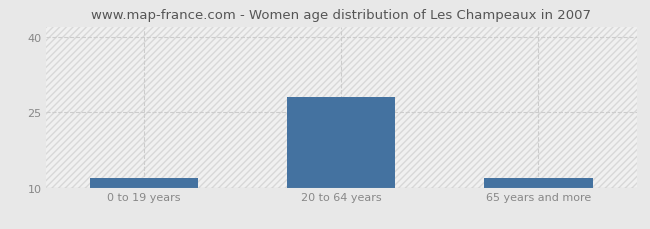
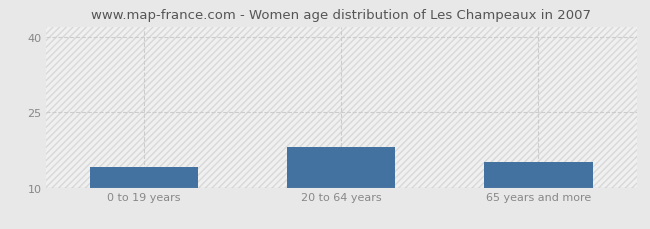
0 to 19 years: 12 -> 14
20 to 64 years: 28 -> 18
65 years and more: 12 -> 15
